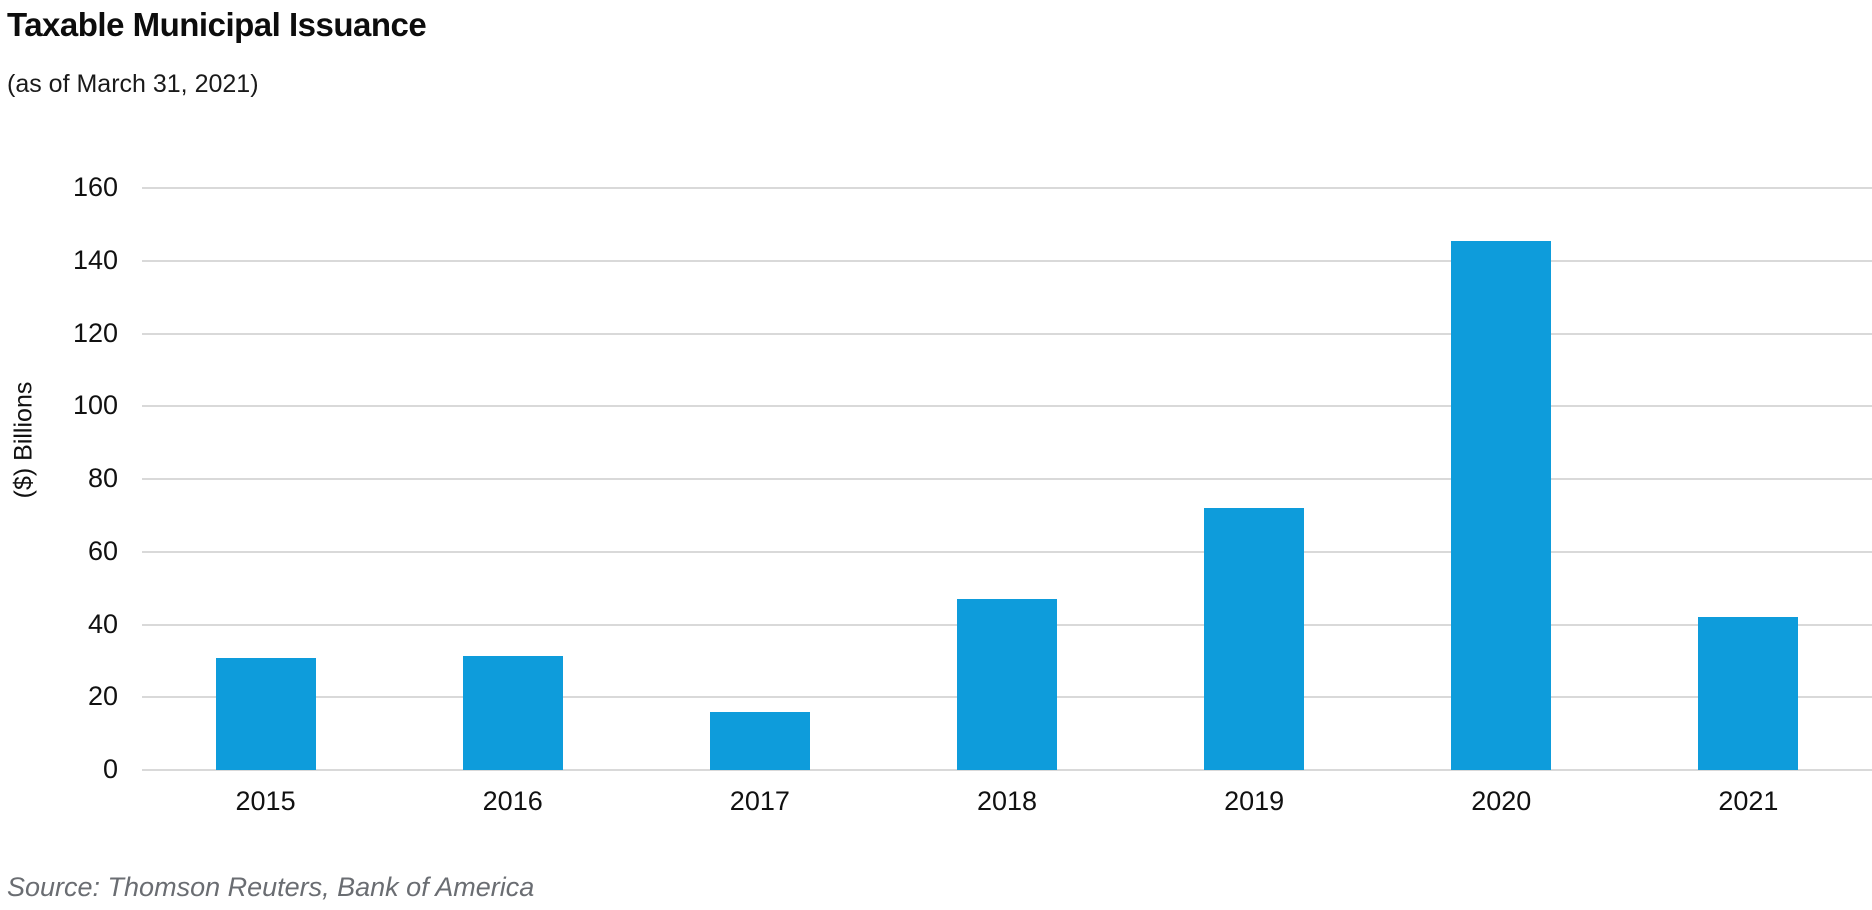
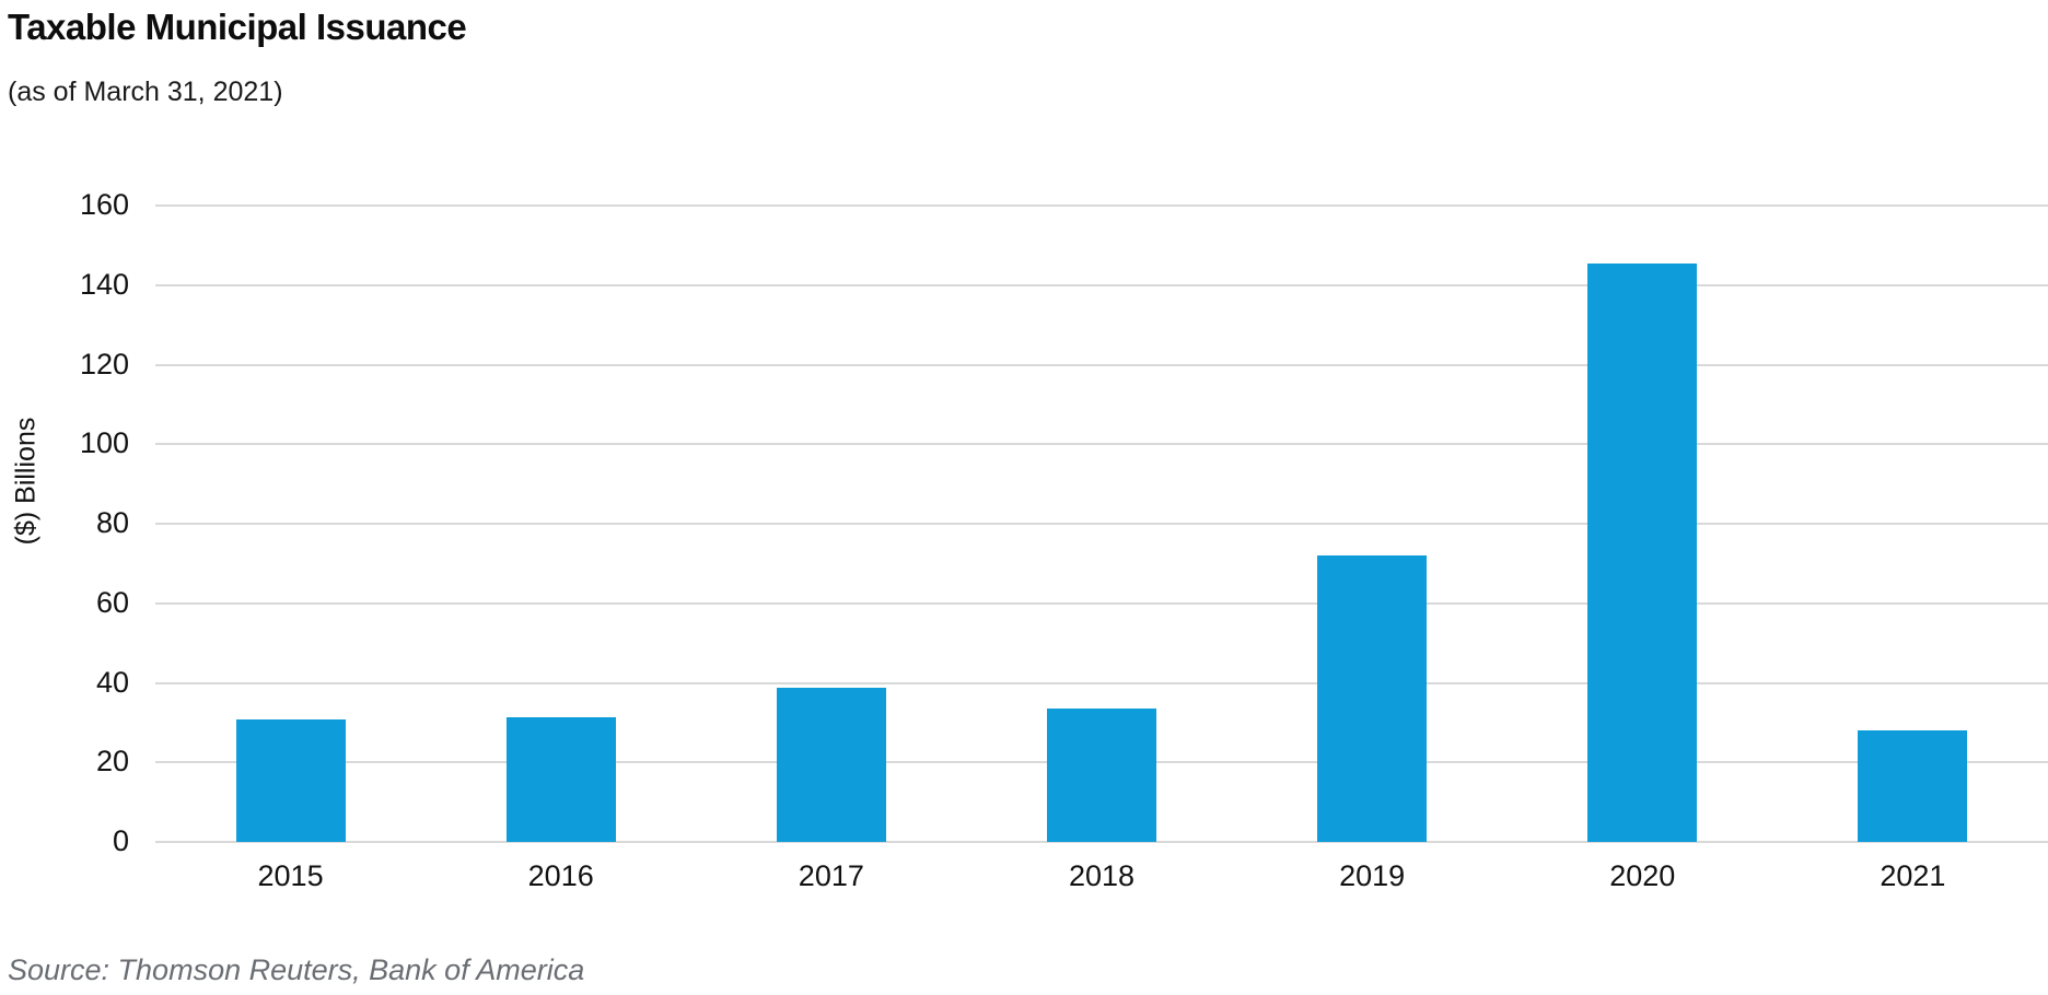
2017: 16 -> 39
2018: 47 -> 34
2021: 42 -> 28
